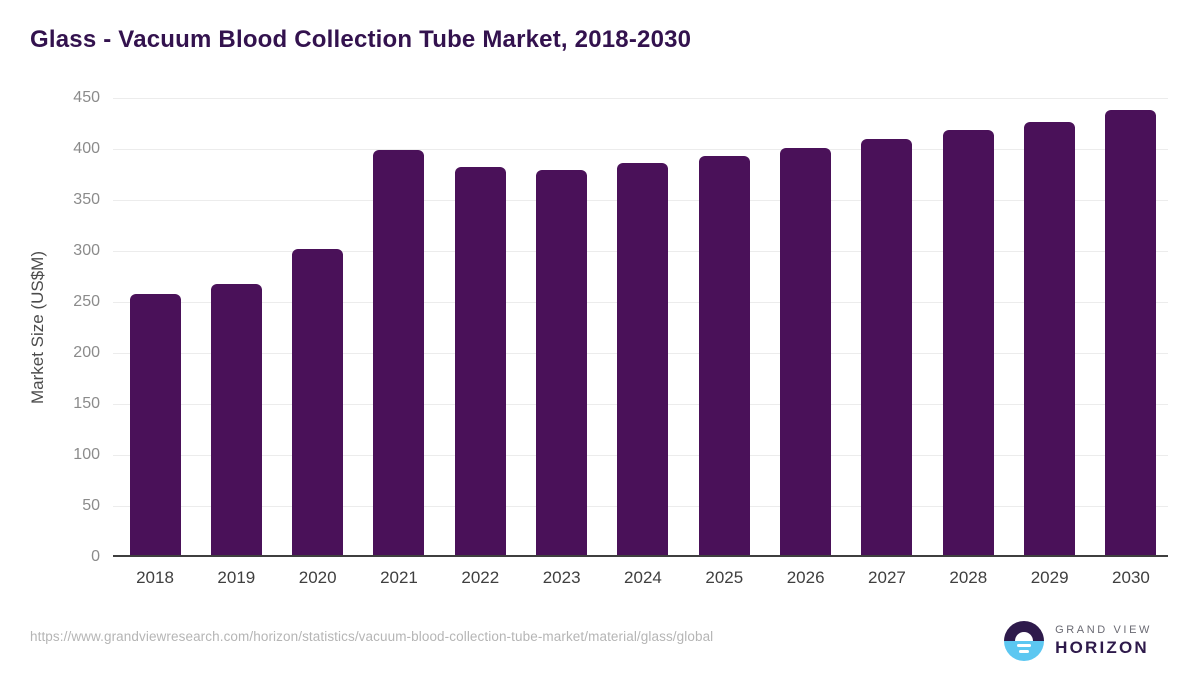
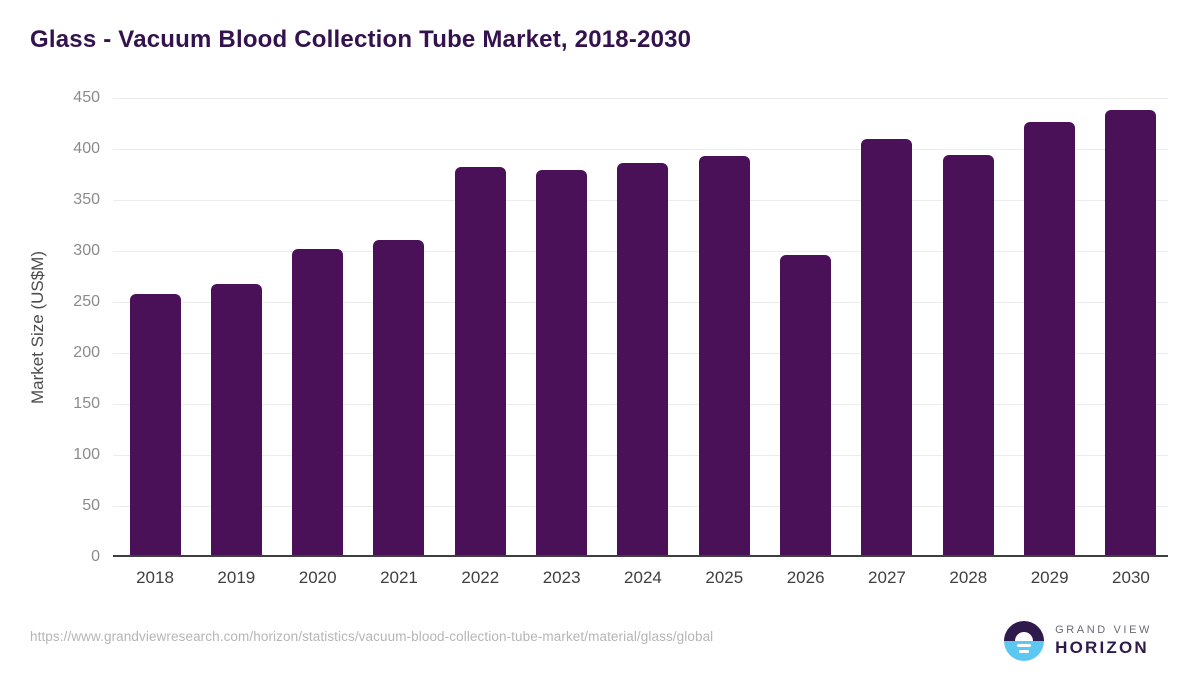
2021: 397 -> 309
2026: 399 -> 294
2028: 417 -> 392
